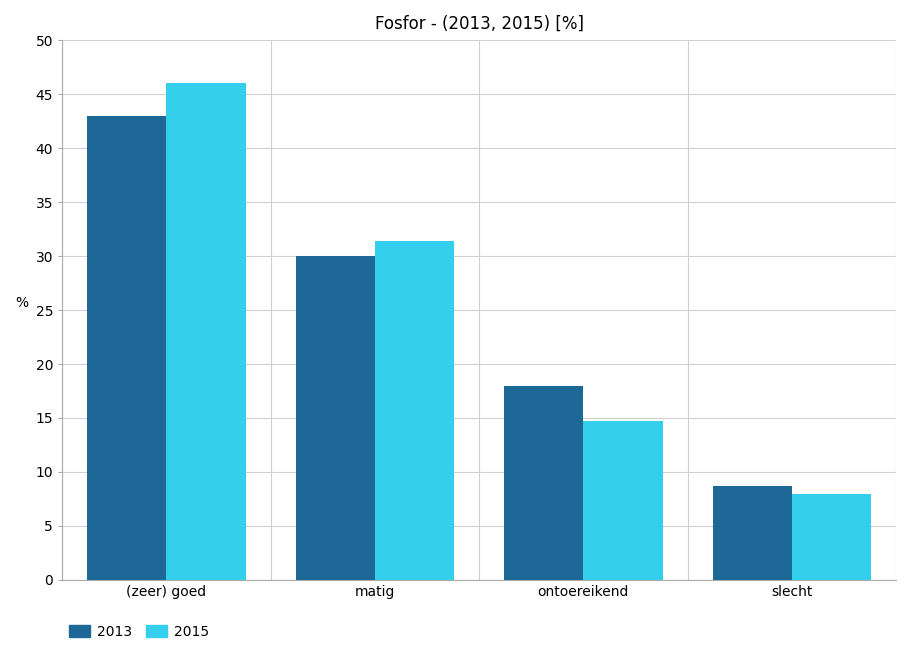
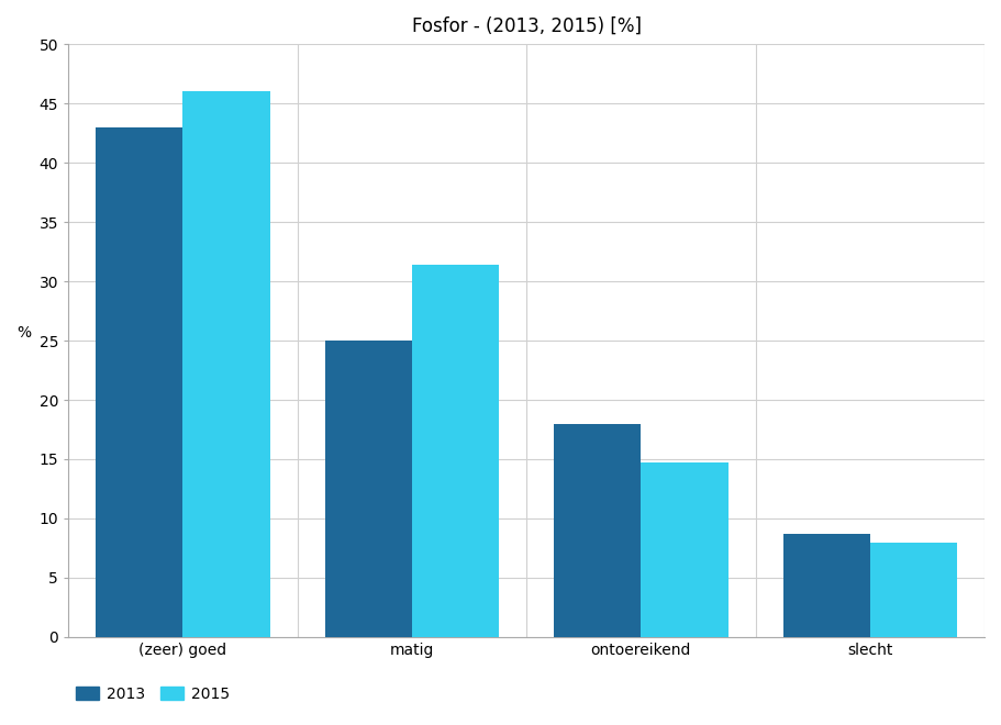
2013/matig: 30.0 -> 25.0
